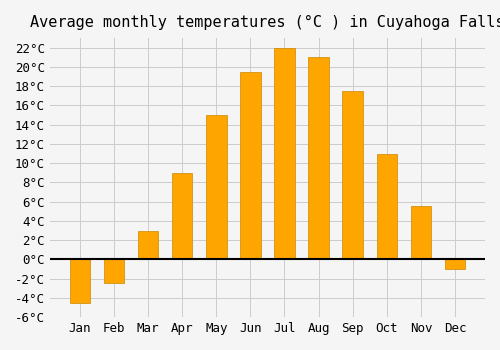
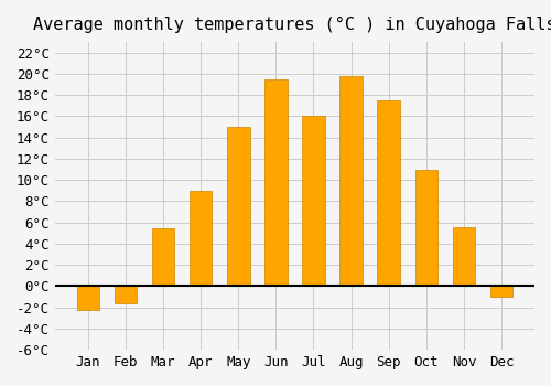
Jan: -4.5°C -> -2.2°C
Feb: -2.5°C -> -1.6°C
Mar: 3.0°C -> 5.4°C
Jul: 22.0°C -> 16.0°C
Aug: 21.0°C -> 19.8°C
